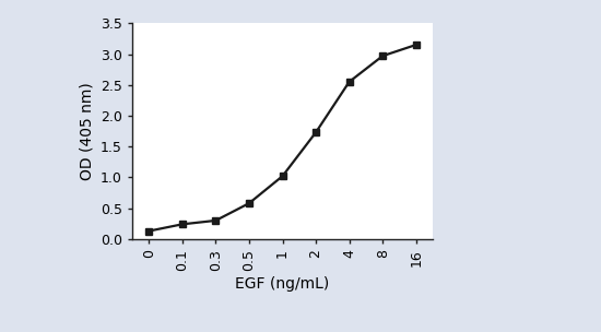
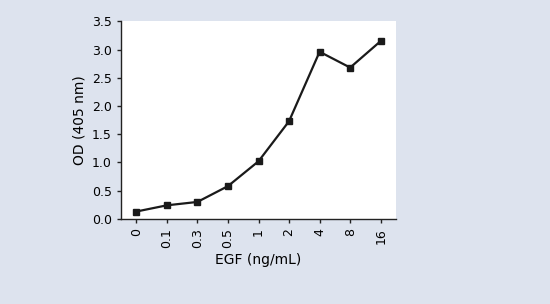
4: 2.55 -> 2.96
8: 2.97 -> 2.68
